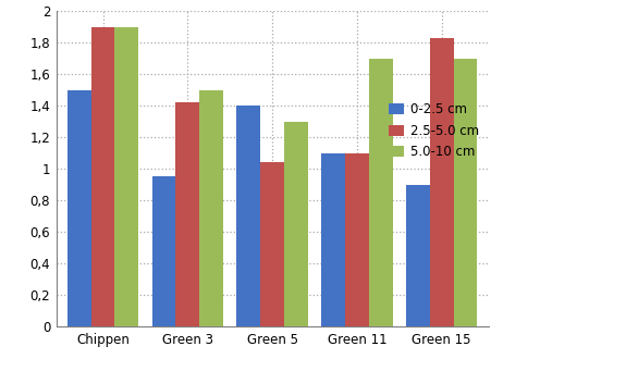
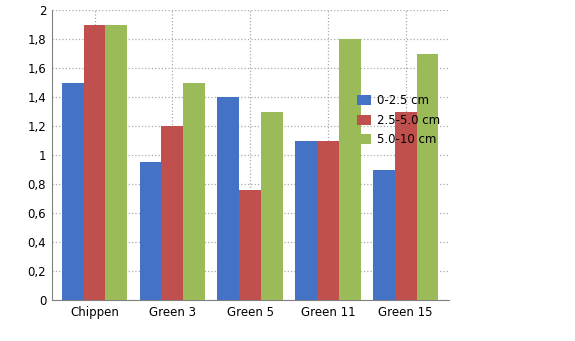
2.5-5.0 cm/Green 3: 1,42 -> 1,20
2.5-5.0 cm/Green 5: 1,04 -> 0,76
5.0-10 cm/Green 11: 1,7 -> 1,8
2.5-5.0 cm/Green 15: 1,83 -> 1,30
